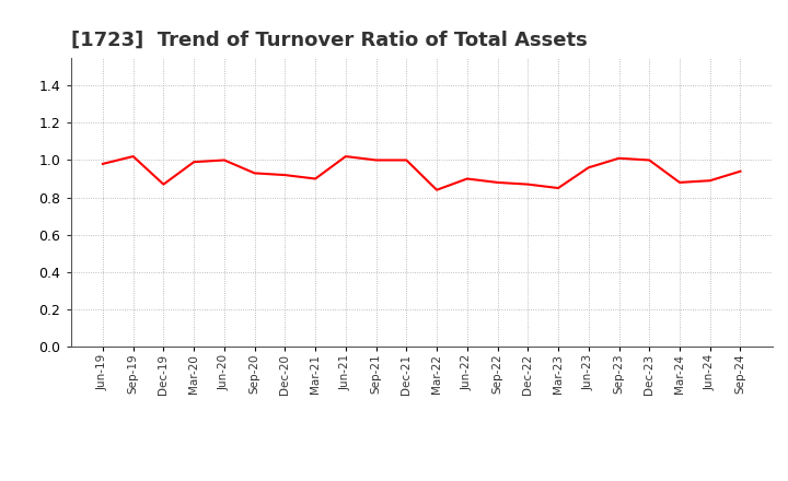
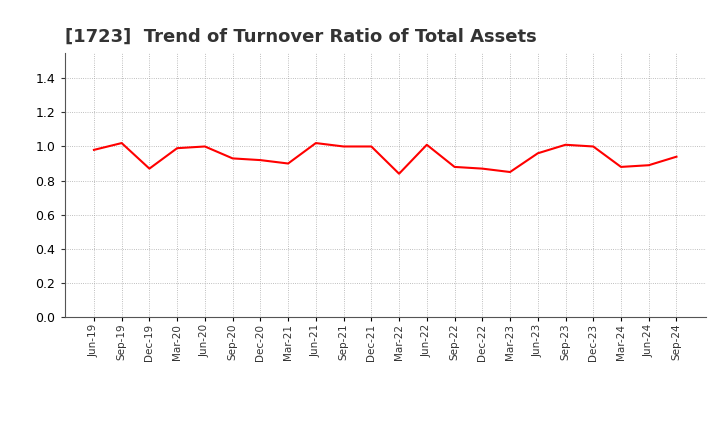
Jun-22: 0.90 -> 1.01
